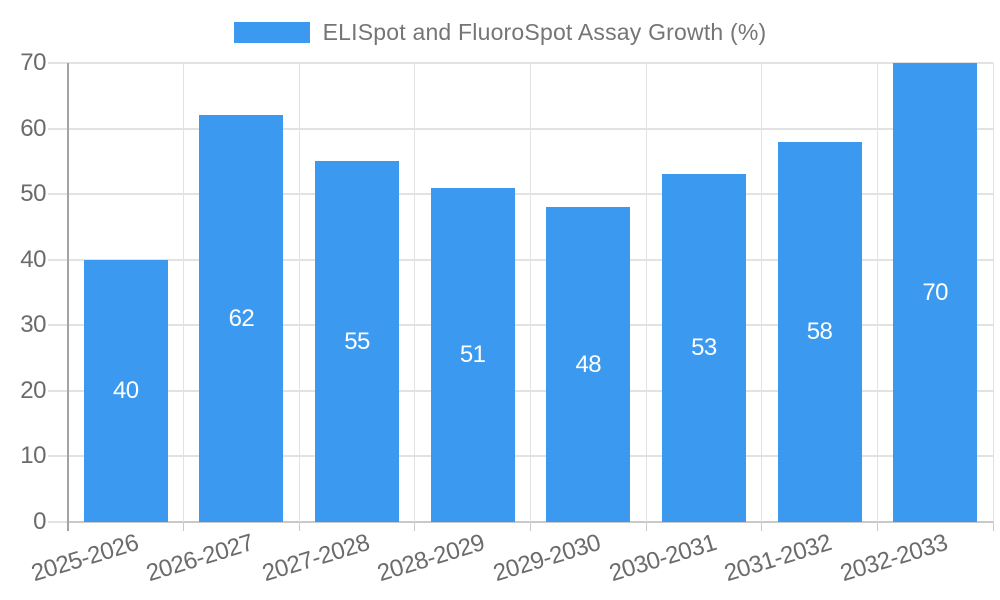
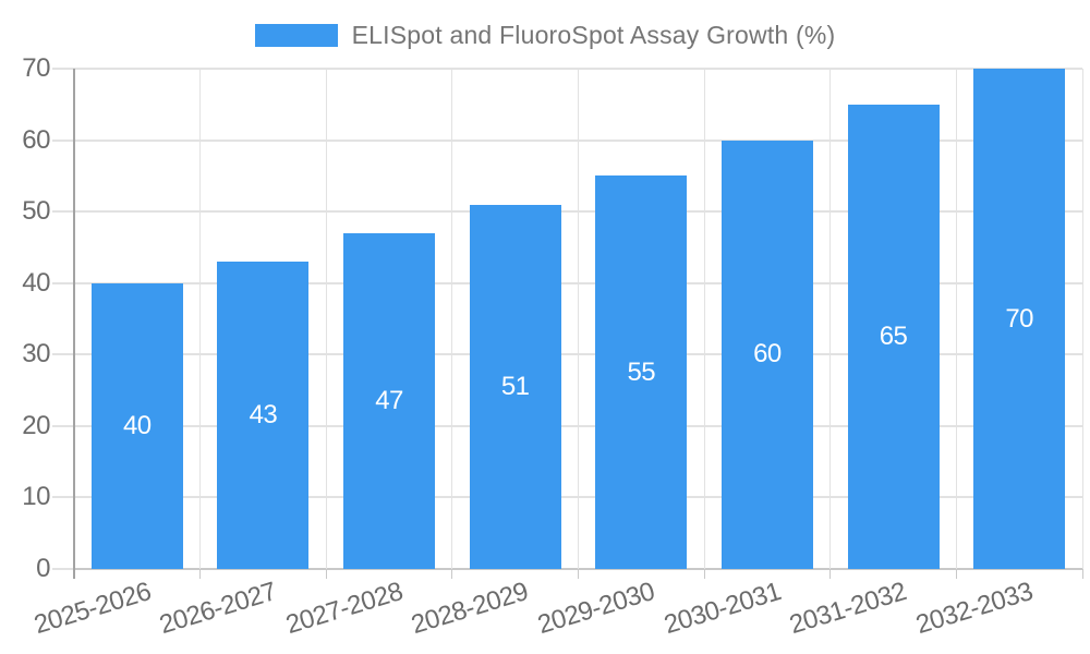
2026-2027: 62 -> 43
2027-2028: 55 -> 47
2029-2030: 48 -> 55
2030-2031: 53 -> 60
2031-2032: 58 -> 65
